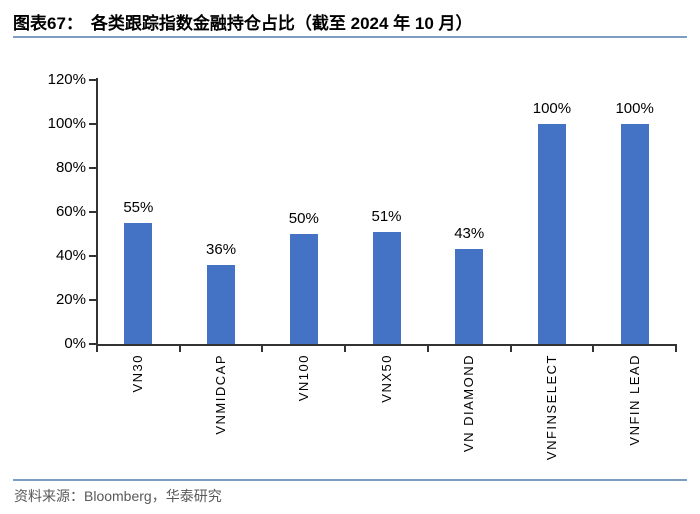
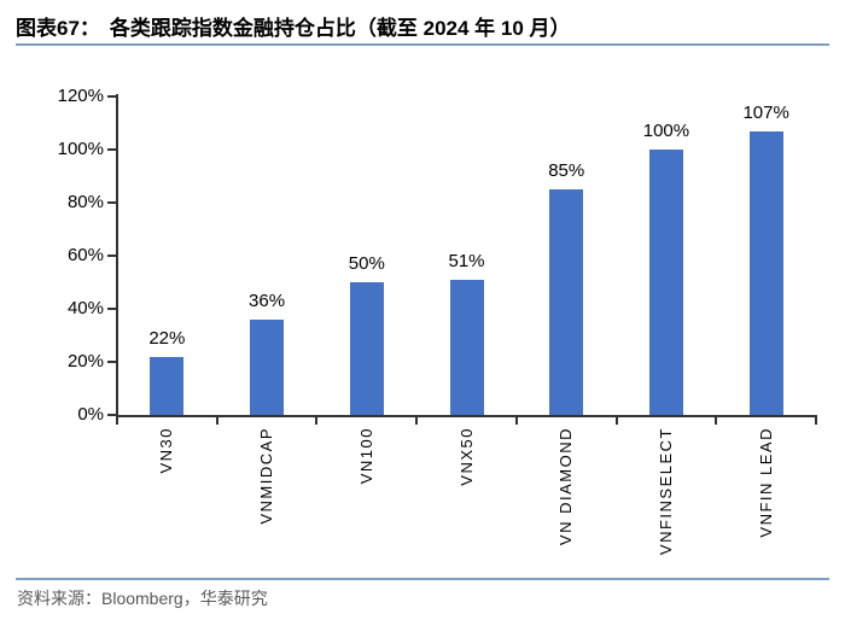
VN30: 55% -> 22%
VN DIAMOND: 43% -> 85%
VNFIN LEAD: 100% -> 107%
